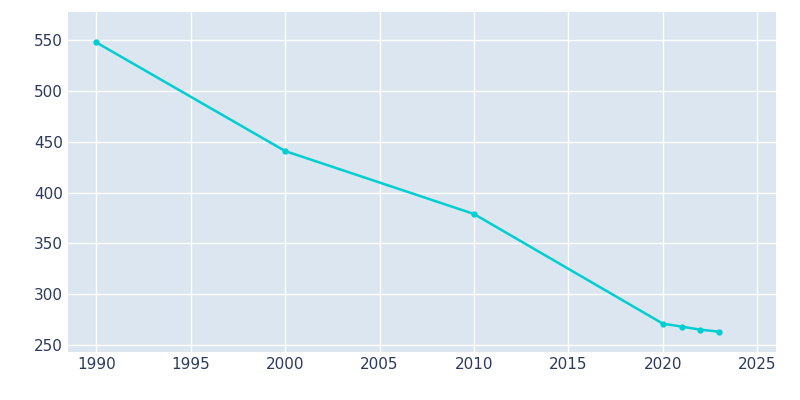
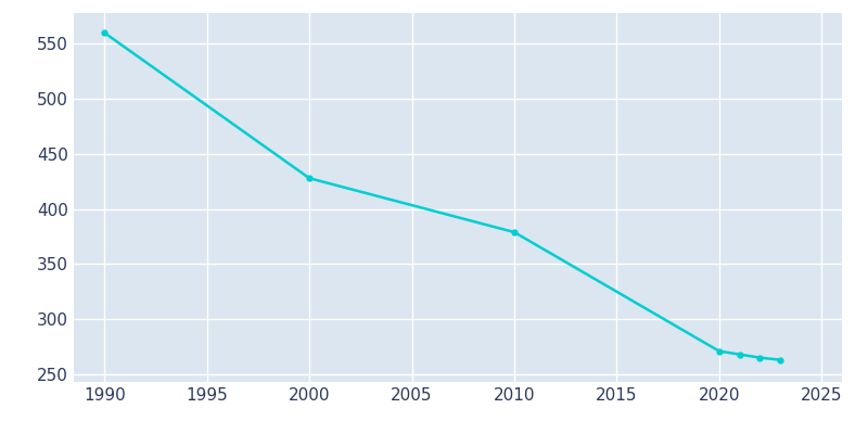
1990: 548 -> 560
2000: 441 -> 428
